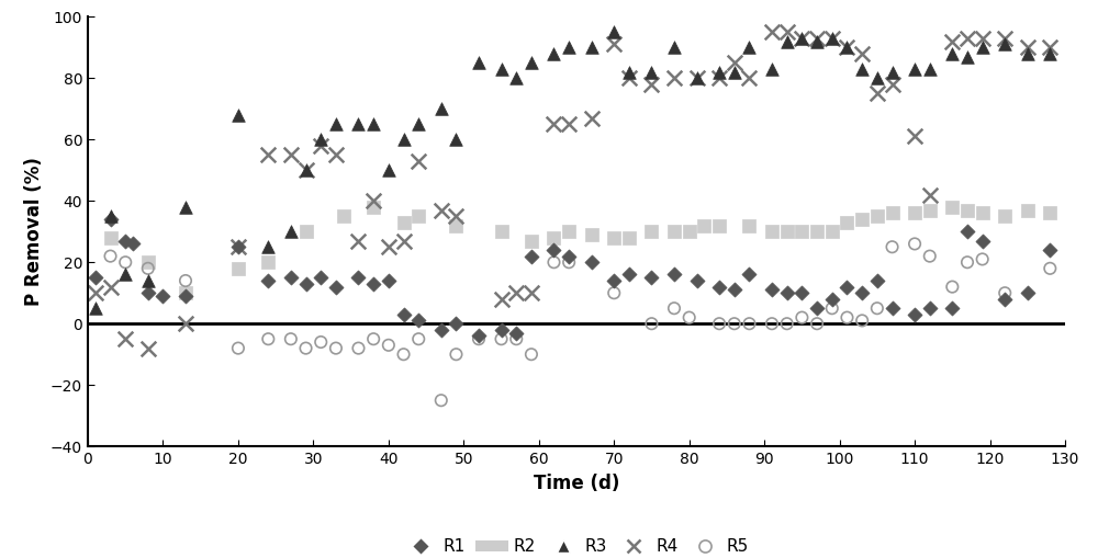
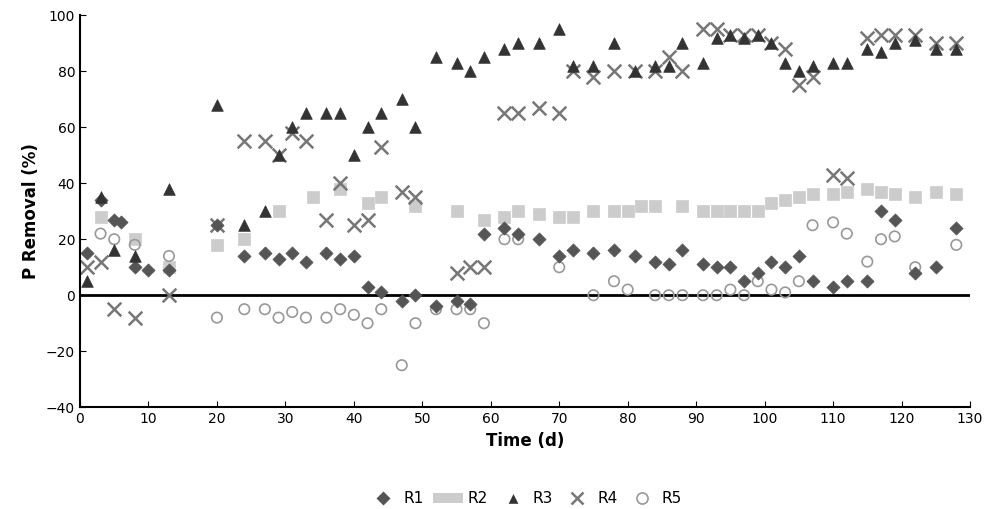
R4/70: 91 -> 65
R4/110: 61 -> 43
